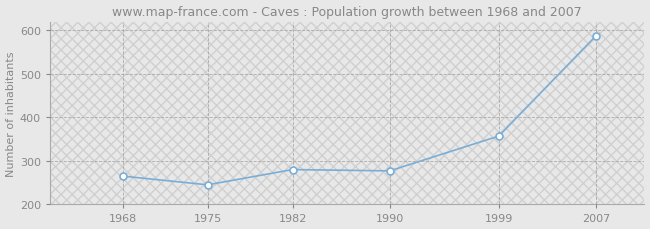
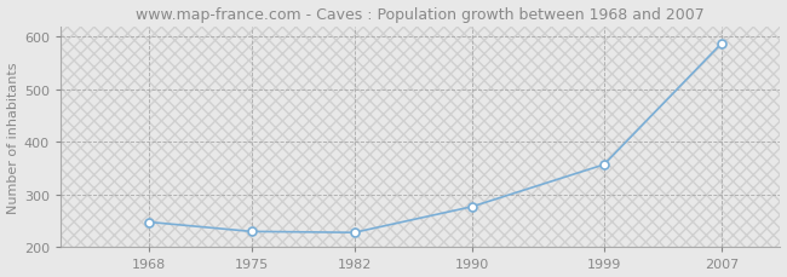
1968: 265 -> 248
1975: 245 -> 230
1982: 280 -> 228
